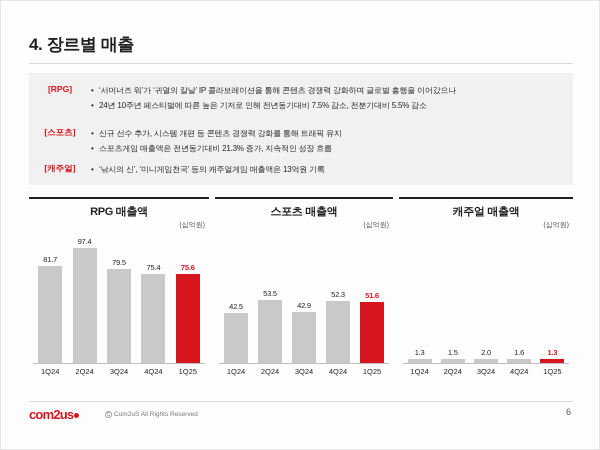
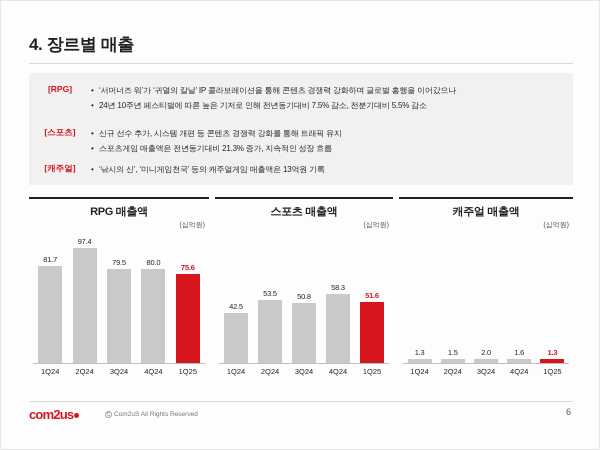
RPG 매출액/4Q24: 75.4 -> 80.0
스포츠 매출액/3Q24: 42.9 -> 50.8
스포츠 매출액/4Q24: 52.3 -> 58.3
